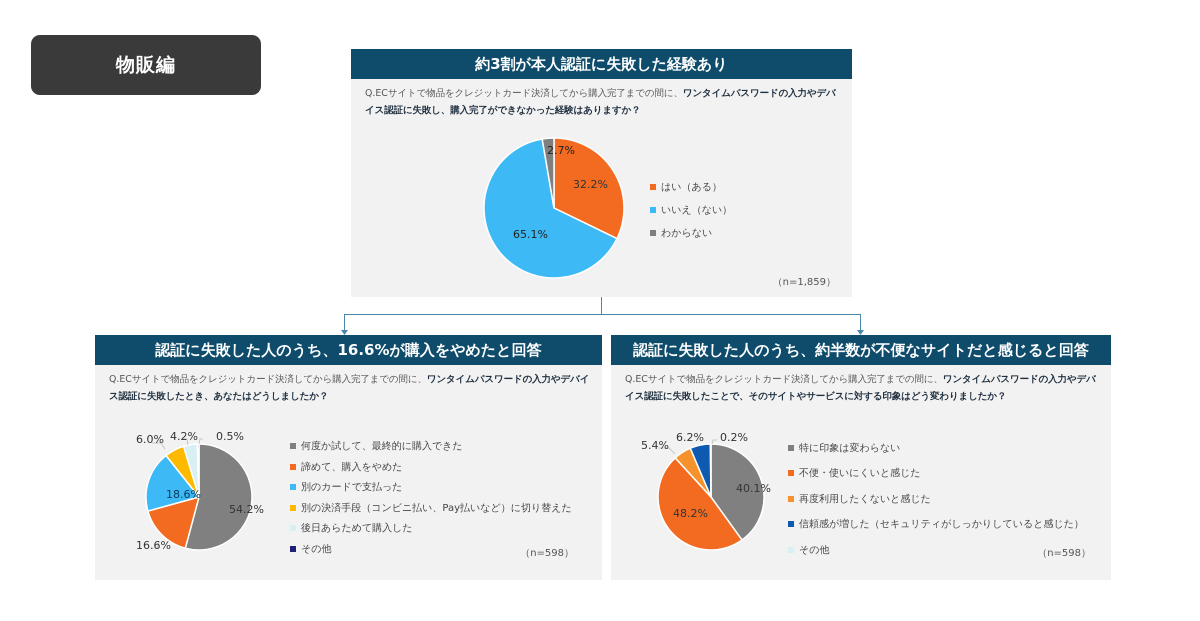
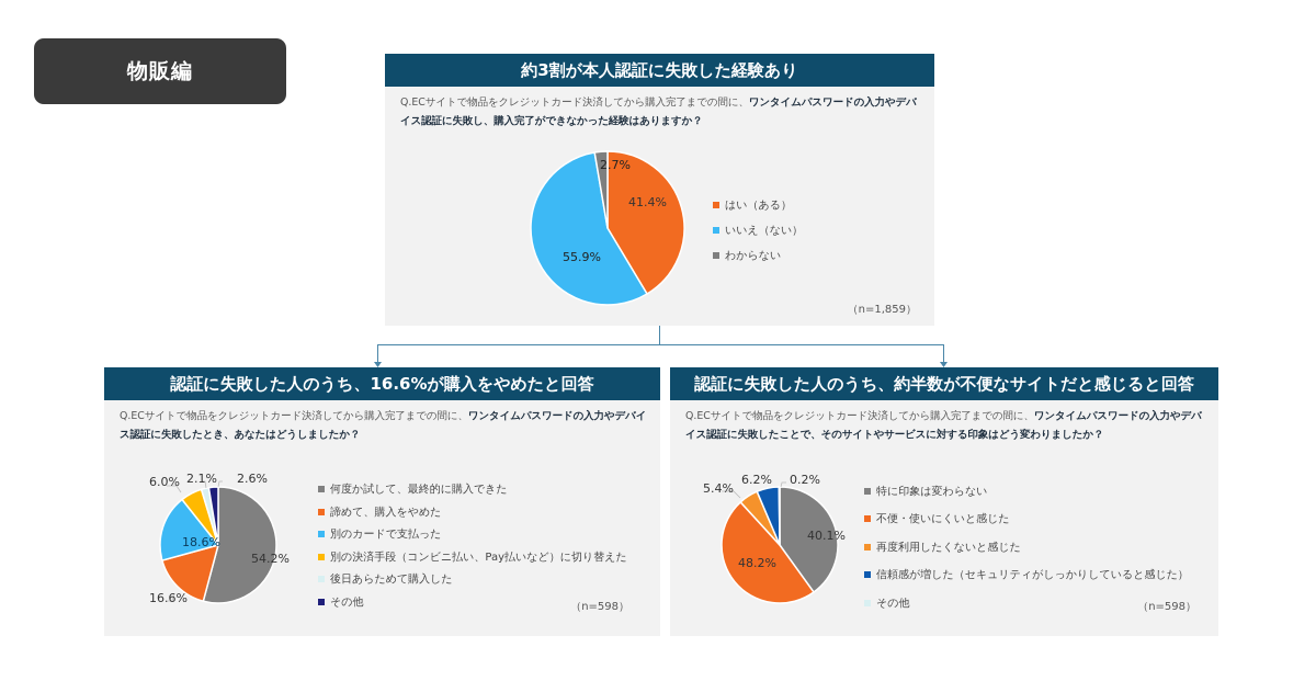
約3割が本人認証に失敗した経験あり/はい（ある）: 32.2% -> 41.4%
約3割が本人認証に失敗した経験あり/いいえ（ない）: 65.1% -> 55.9%
認証に失敗した人のうち、16.6%が購入をやめたと回答/後日あらためて購入した: 4.2% -> 2.1%
認証に失敗した人のうち、16.6%が購入をやめたと回答/その他: 0.5% -> 2.6%
